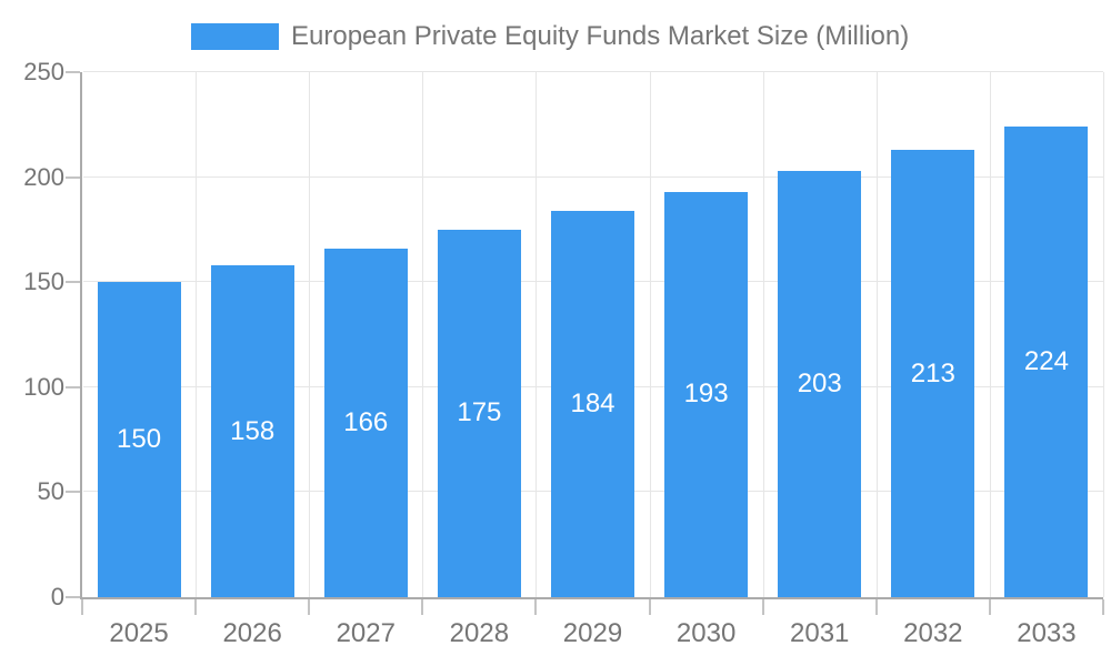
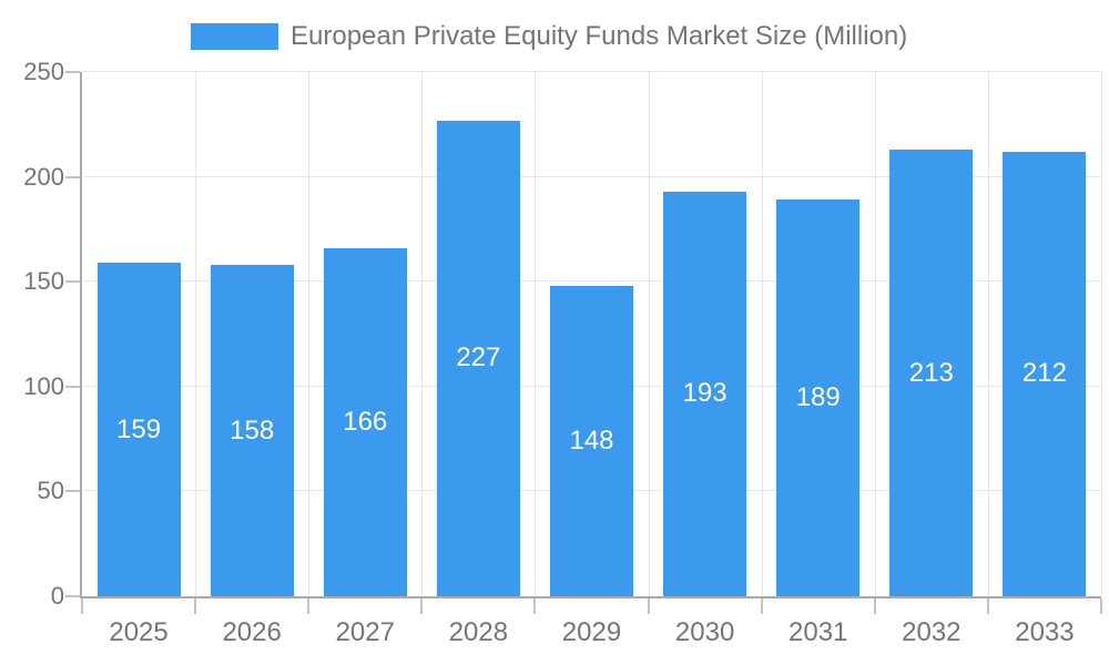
2025: 150 -> 159
2028: 175 -> 227
2029: 184 -> 148
2031: 203 -> 189
2033: 224 -> 212
